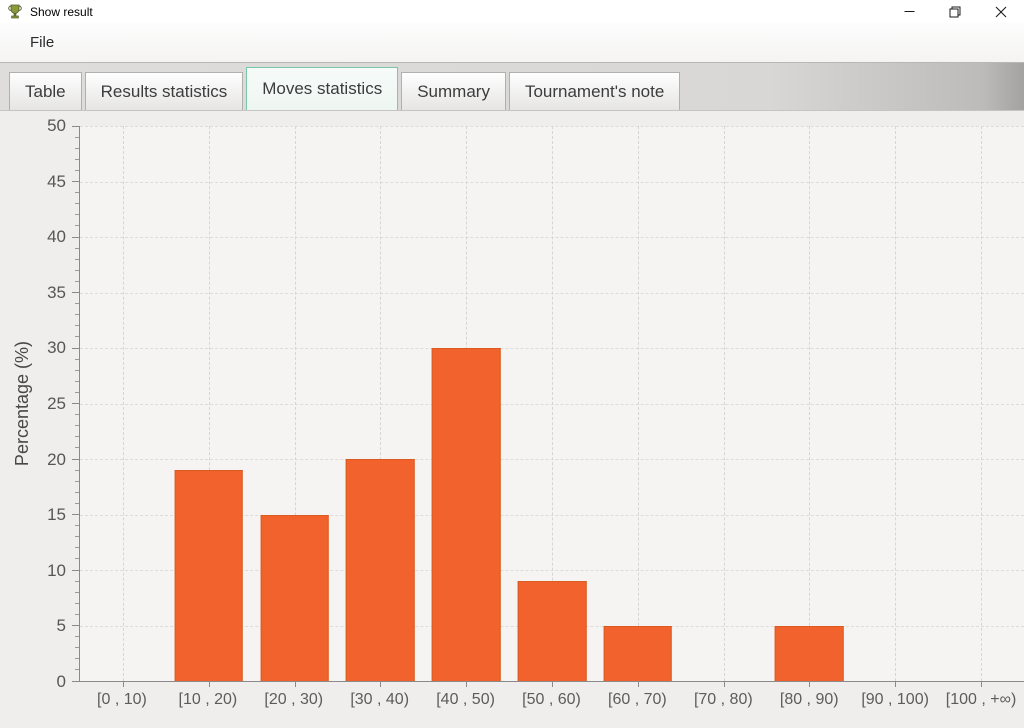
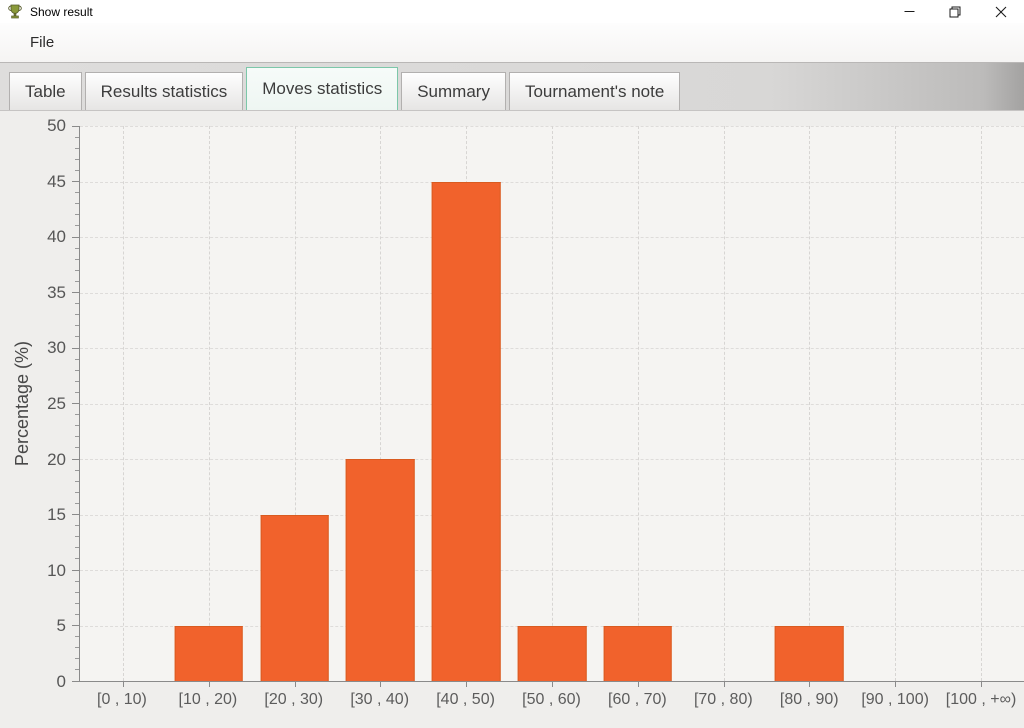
[10 , 20): 19 -> 5
[40 , 50): 30 -> 45
[50 , 60): 9 -> 5
